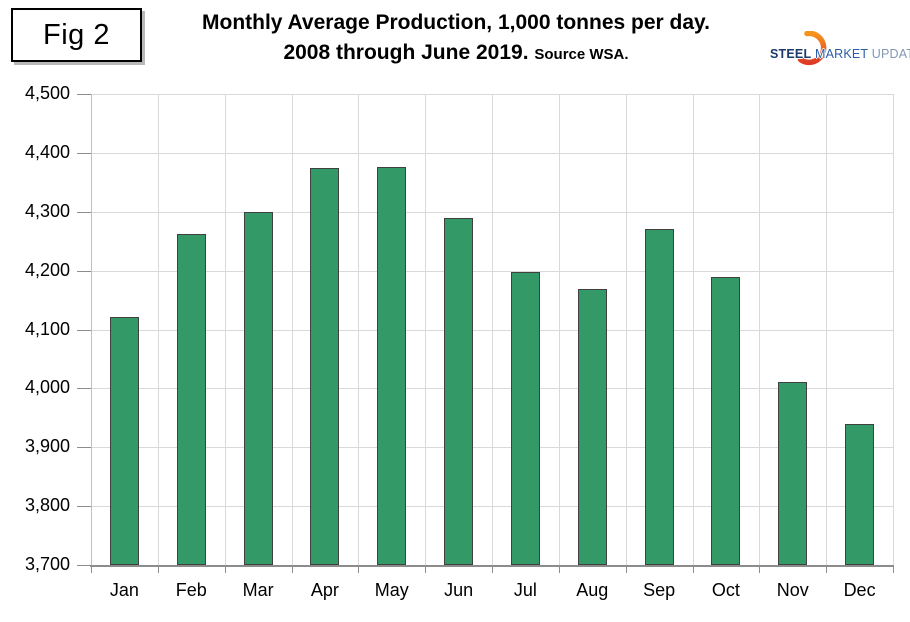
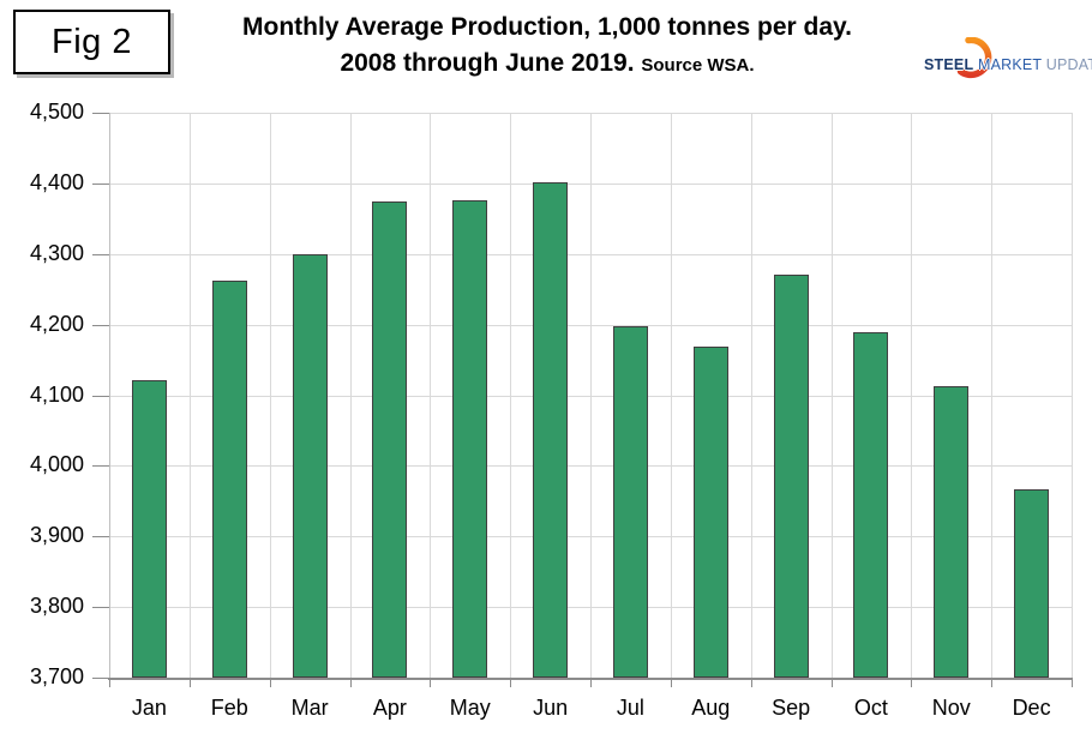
Jun: 4290 -> 4400
Nov: 4010 -> 4110
Dec: 3940 -> 3970
